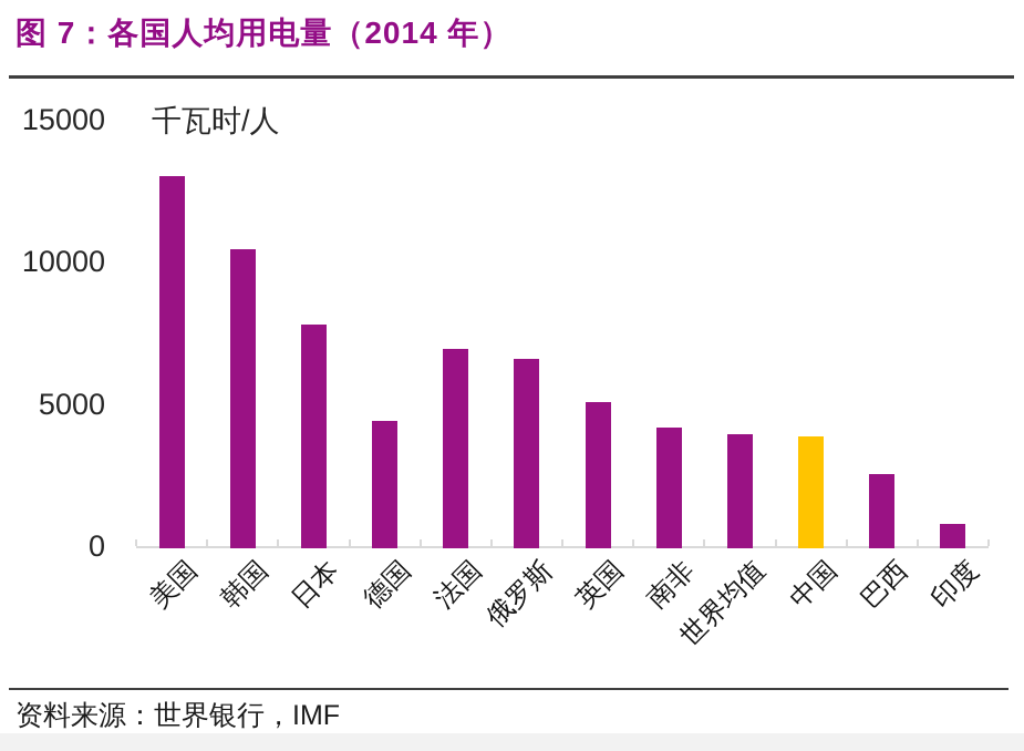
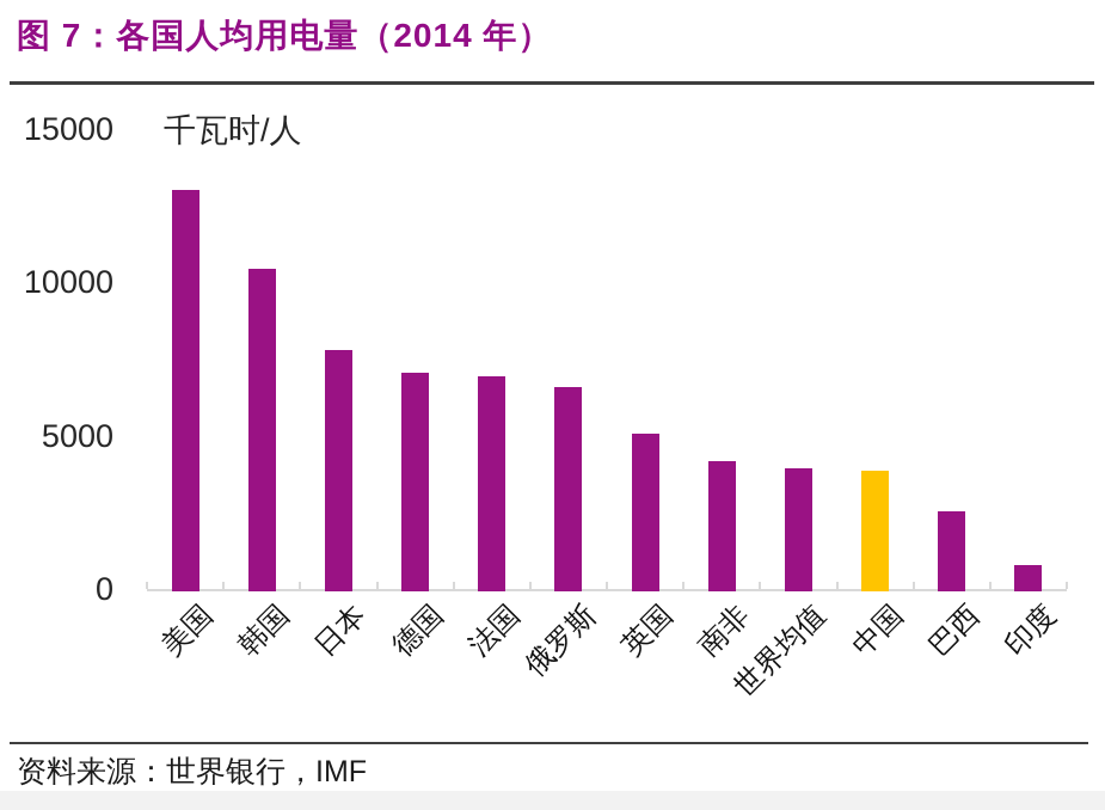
德国: 4400 -> 7000
